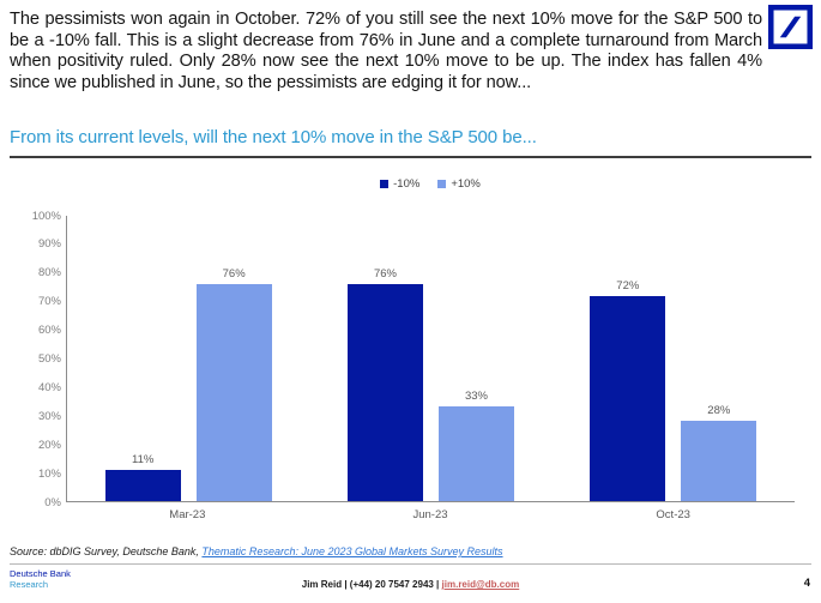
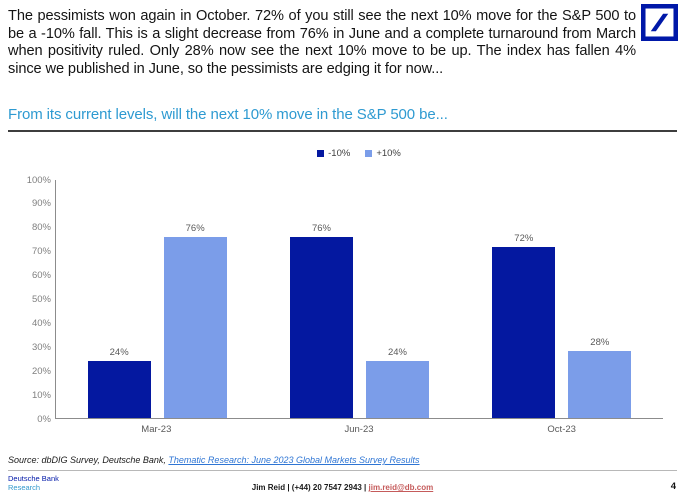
-10%/Mar-23: 11% -> 24%
+10%/Jun-23: 33% -> 24%
